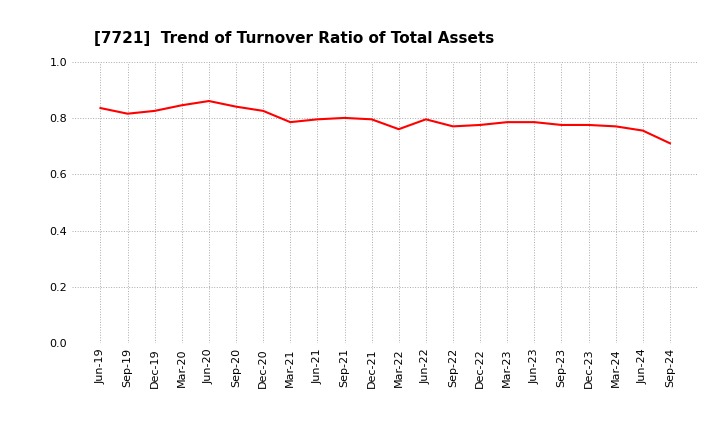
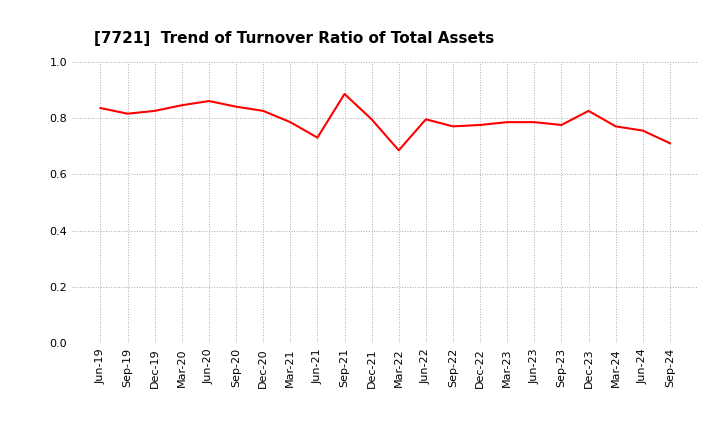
Jun-21: 0.795 -> 0.730
Sep-21: 0.800 -> 0.885
Mar-22: 0.760 -> 0.685
Dec-23: 0.775 -> 0.825
